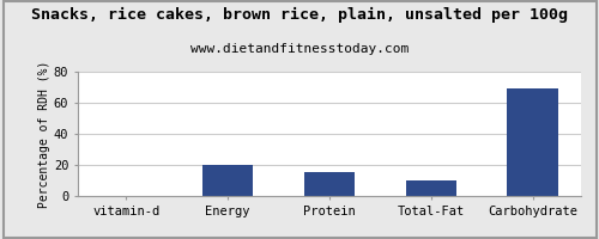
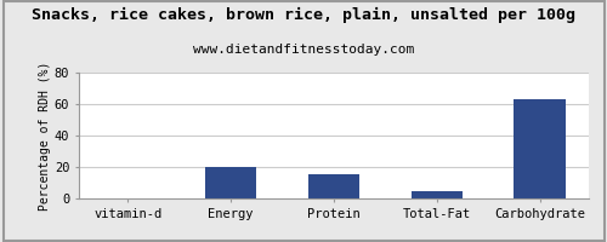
Total-Fat: 10 -> 5
Carbohydrate: 69 -> 63
